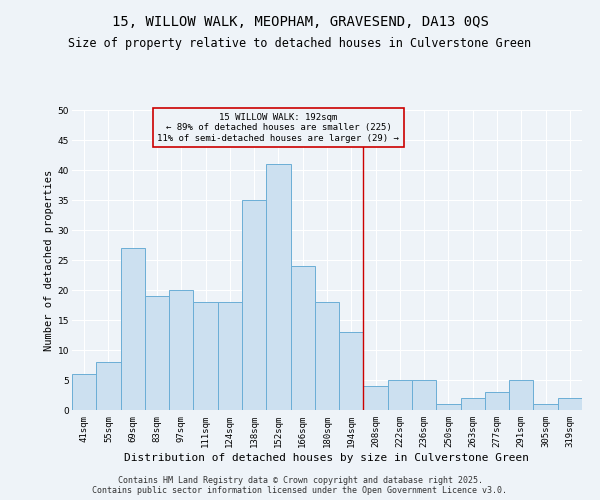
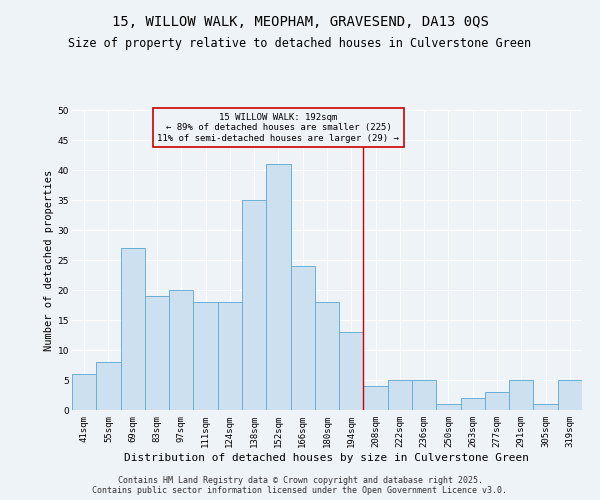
319sqm: 2 -> 5
